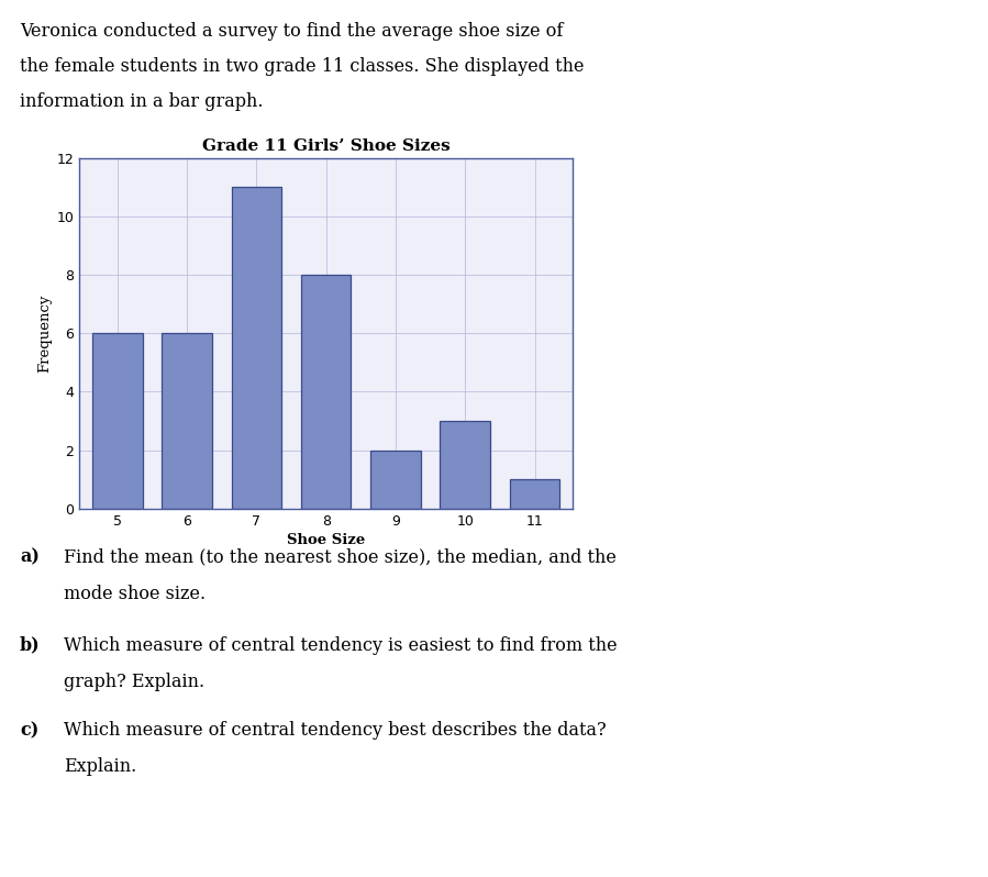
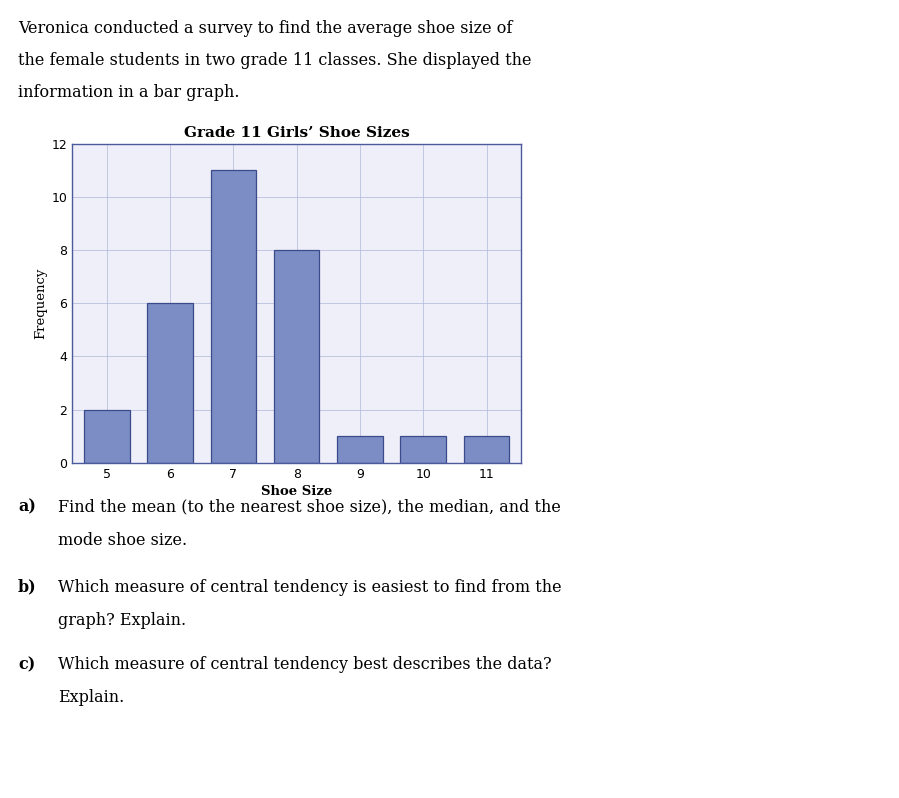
5: 6 -> 2
9: 2 -> 1
10: 3 -> 1
